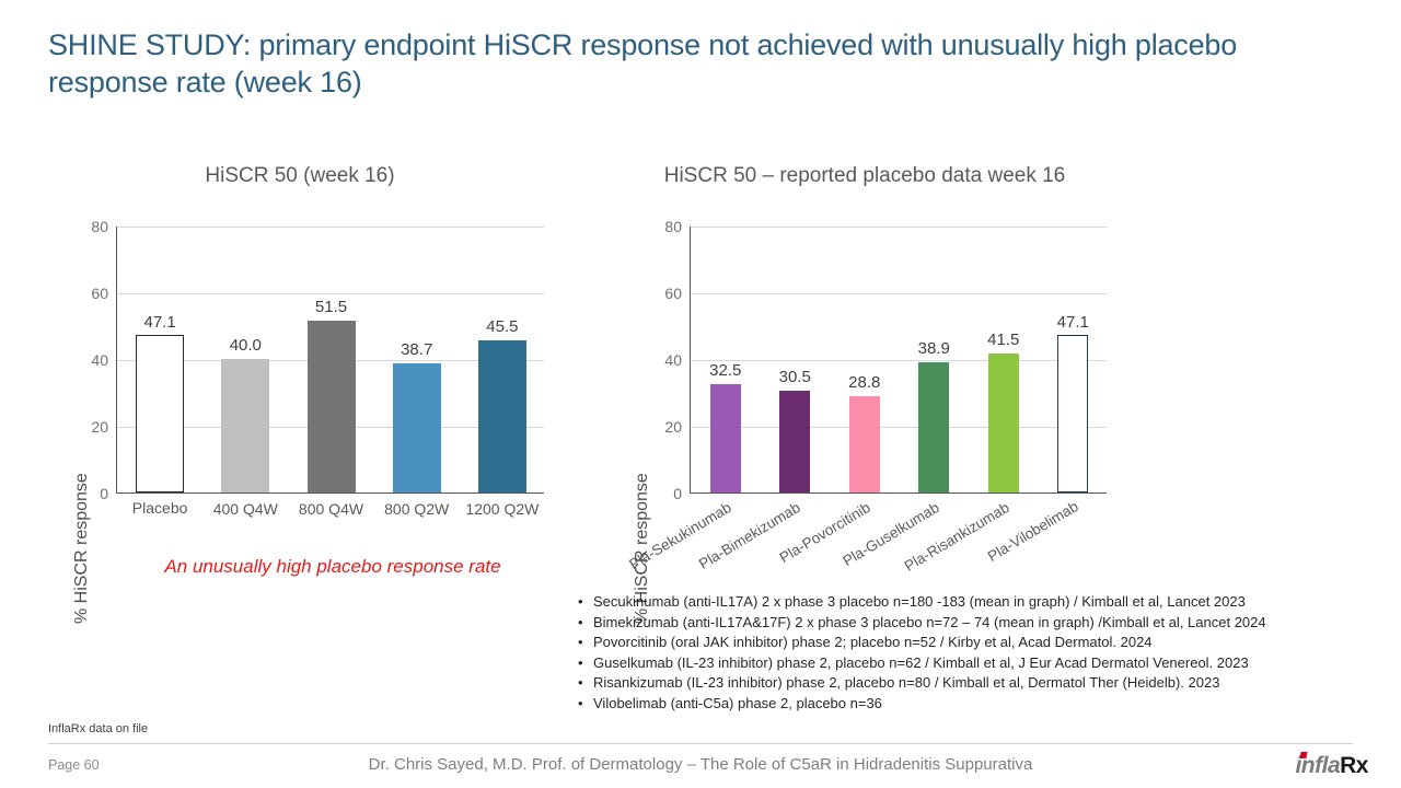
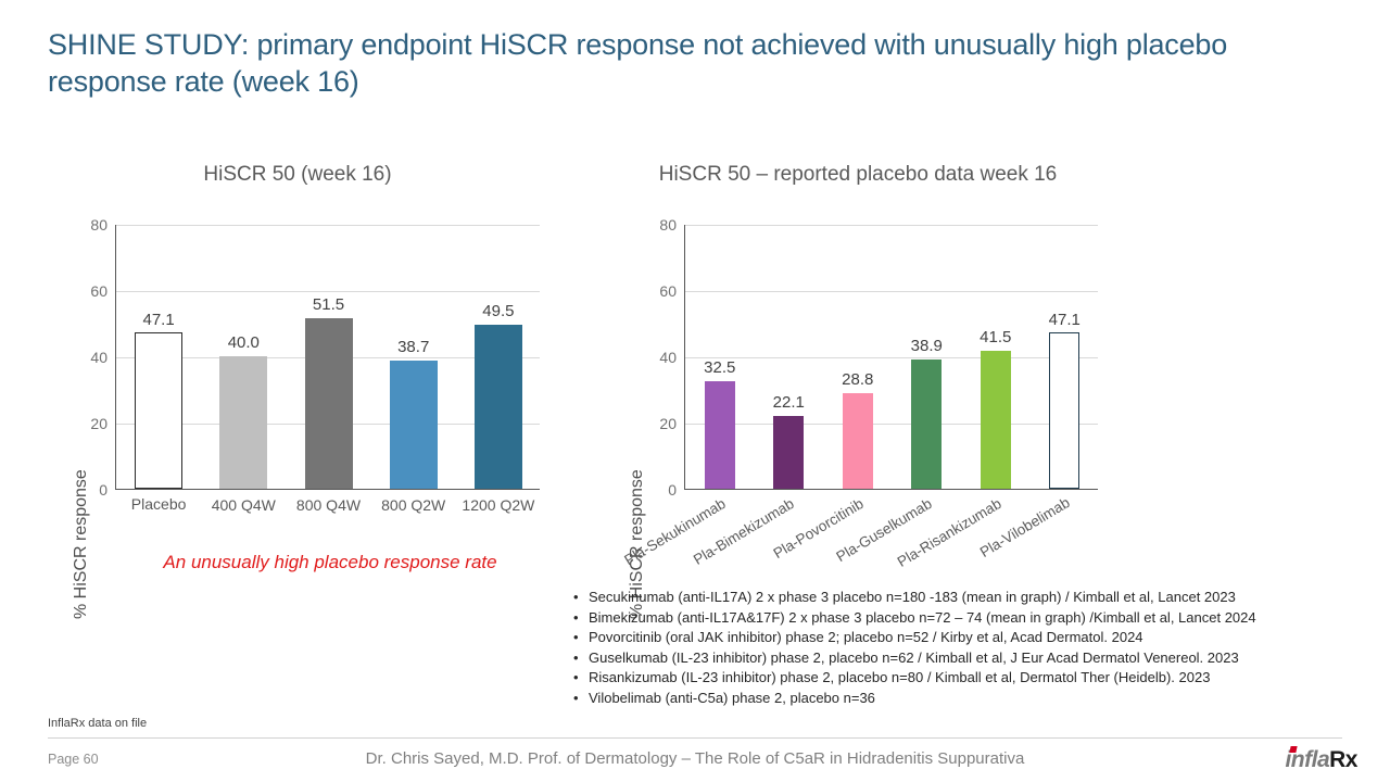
HiSCR 50 (week 16)/1200 Q2W: 45.5 -> 49.5
HiSCR 50 – reported placebo data week 16/Pla-Bimekizumab: 30.5 -> 22.1
